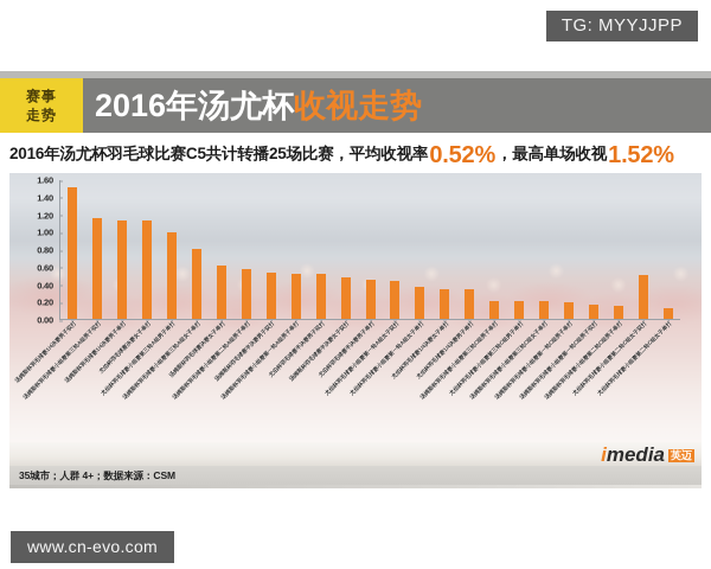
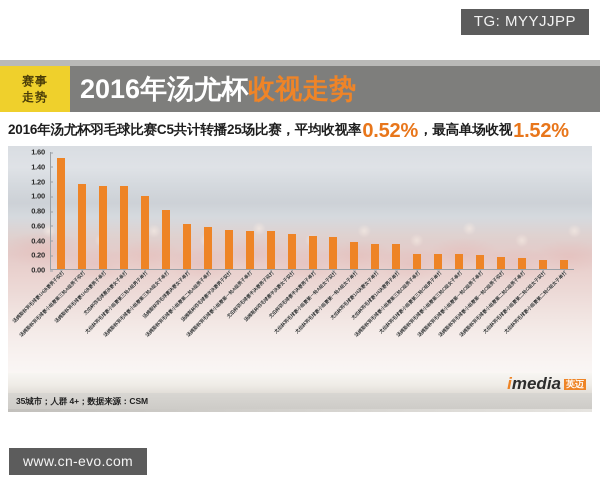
尤伯杯羽毛球赛小组赛第二轮C组女子双打: 0.5 -> 0.1
